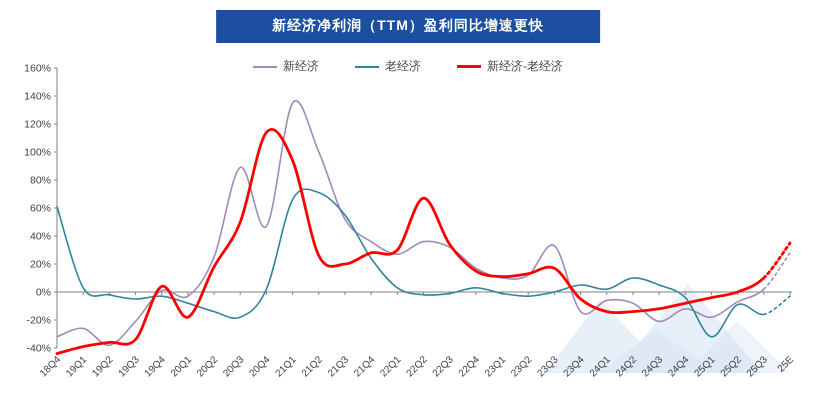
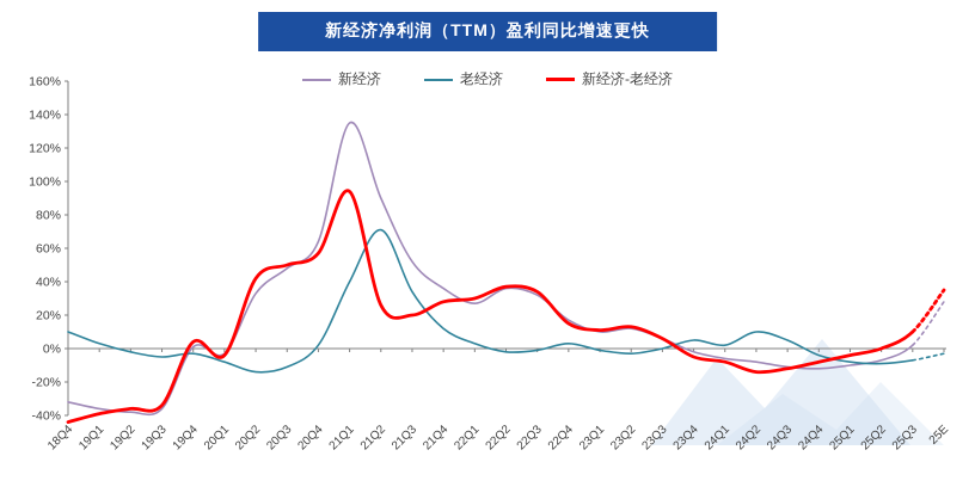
老经济/18Q4: 61% -> 10%
新经济/19Q1: -26% -> -36%
新经济/19Q3: -21% -> -36%
新经济-老经济/20Q1: -18% -> -4%
新经济/20Q2: 25% -> 33%
新经济-老经济/20Q2: 18% -> 42%
新经济/20Q3: 89% -> 48%
老经济/20Q3: -18% -> -11%
新经济/20Q4: 47% -> 64%
新经济-老经济/20Q4: 114% -> 57%
老经济/21Q1: 66% -> 40%
新经济/21Q2: 100% -> 90%
老经济/21Q3: 55% -> 34%
老经济/21Q4: 24% -> 12%
新经济-老经济/22Q2: 67% -> 37%
新经济/23Q3: 33% -> 6%
新经济-老经济/23Q3: 17% -> 6%
新经济/23Q4: -14% -> -2%
新经济-老经济/24Q1: -14% -> -8%
新经济/24Q3: -21% -> -11%
新经济/25Q1: -18% -> -10%
老经济/25Q1: -32% -> -8%
老经济/25Q3: -16% -> -7%
